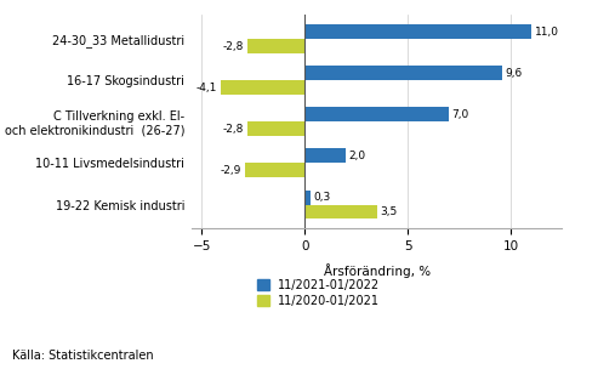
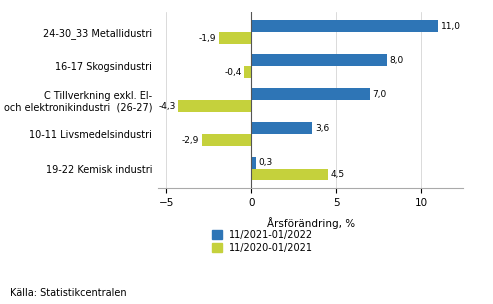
11/2020-01/2021/24-30_33 Metallidustri: -2,8 -> -1,9
11/2021-01/2022/16-17 Skogsindustri: 9,6 -> 8,0
11/2020-01/2021/16-17 Skogsindustri: -4,1 -> -0,4
11/2020-01/2021/C Tillverkning exkl. El- och elektronikindustri (26-27): -2,8 -> -4,3
11/2021-01/2022/10-11 Livsmedelsindustri: 2,0 -> 3,6
11/2020-01/2021/19-22 Kemisk industri: 3,5 -> 4,5
